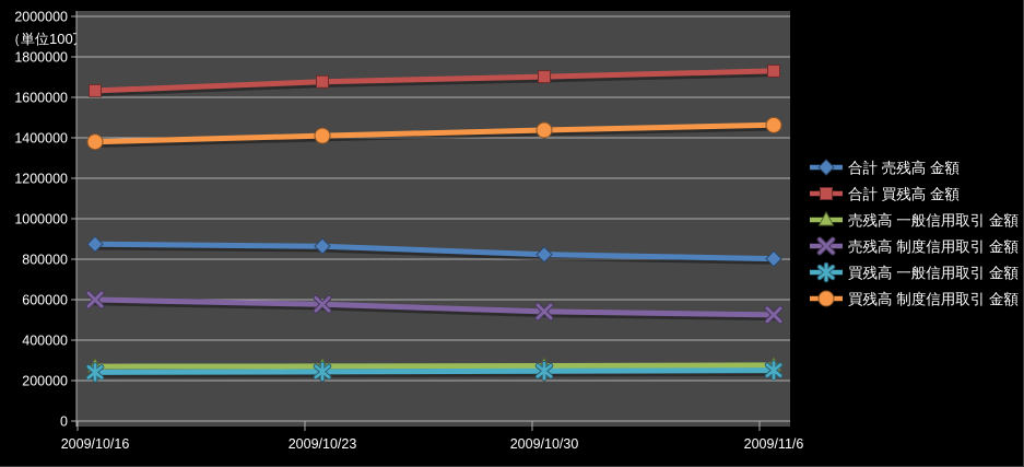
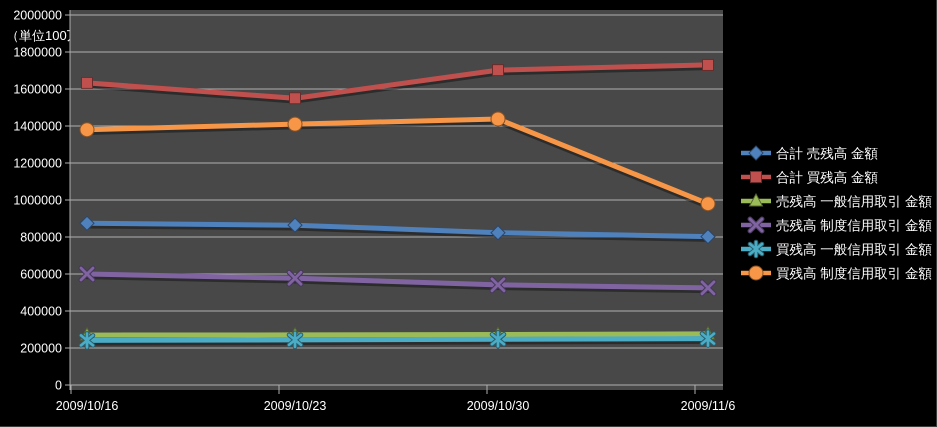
合計 買残高 金額/2009/10/23: 1680000 -> 1550000
買残高 制度信用取引 金額/2009/11/6: 1460000 -> 980000
